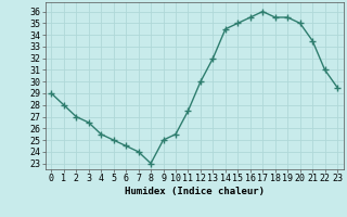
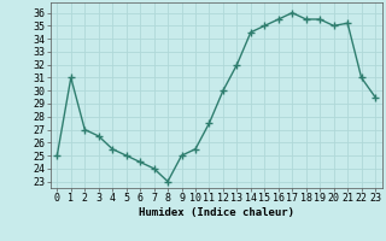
0: 29.0 -> 25.0
1: 28.0 -> 31.0
21: 33.5 -> 35.2
